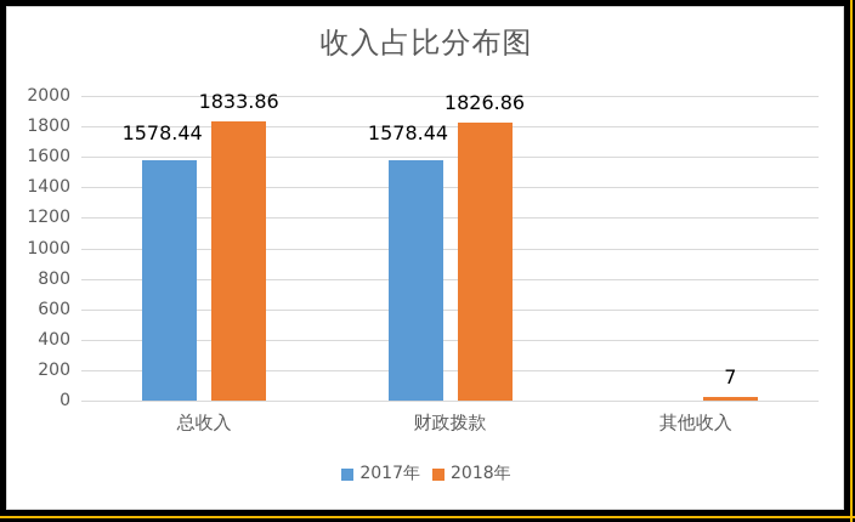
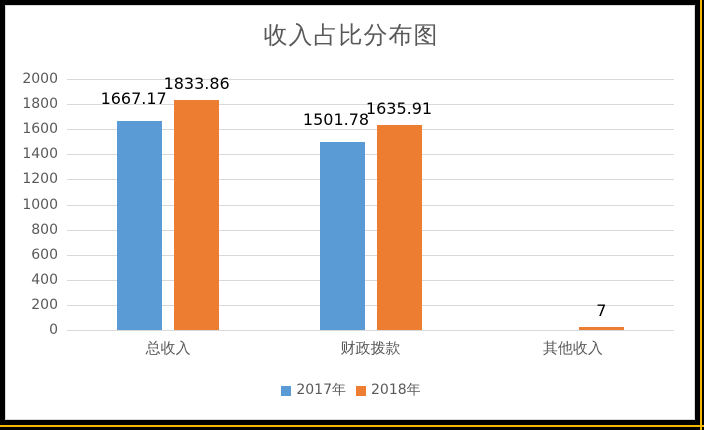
2017年/总收入: 1578.44 -> 1667.17
2017年/财政拨款: 1578.44 -> 1501.78
2018年/财政拨款: 1826.86 -> 1635.91
